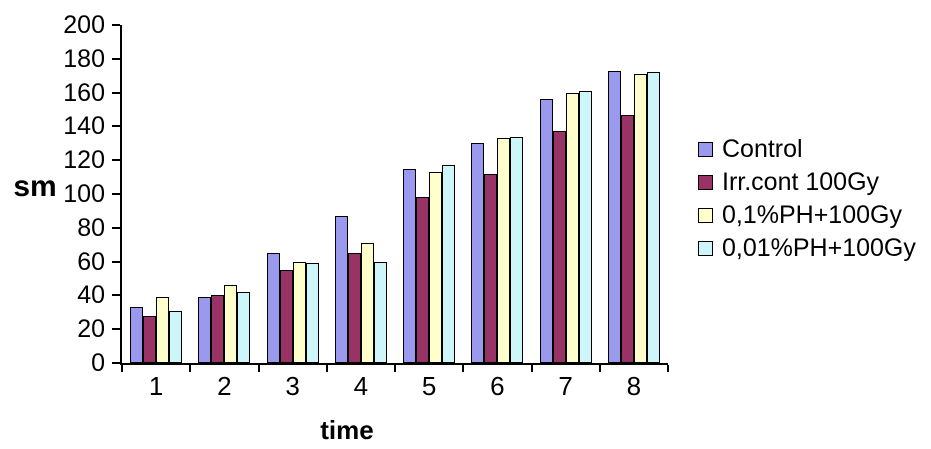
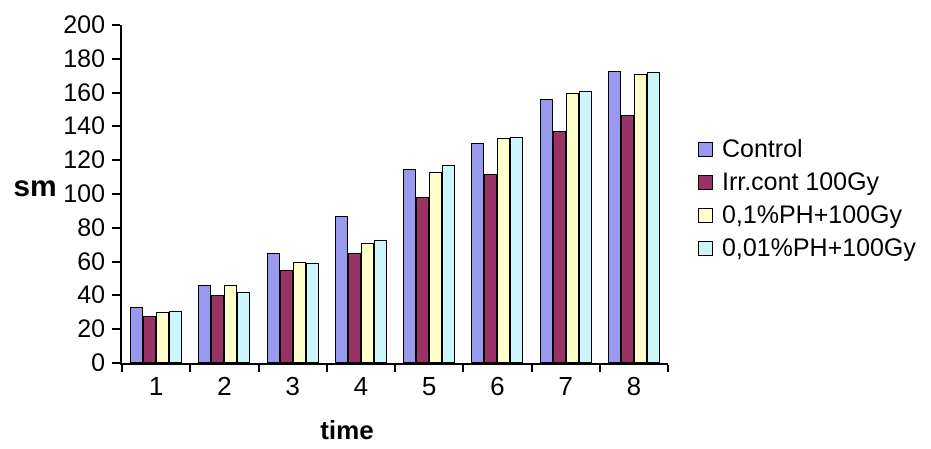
0,1%PH+100Gy/1: 39 -> 30
Control/2: 39 -> 46
0,01%PH+100Gy/4: 60 -> 73
